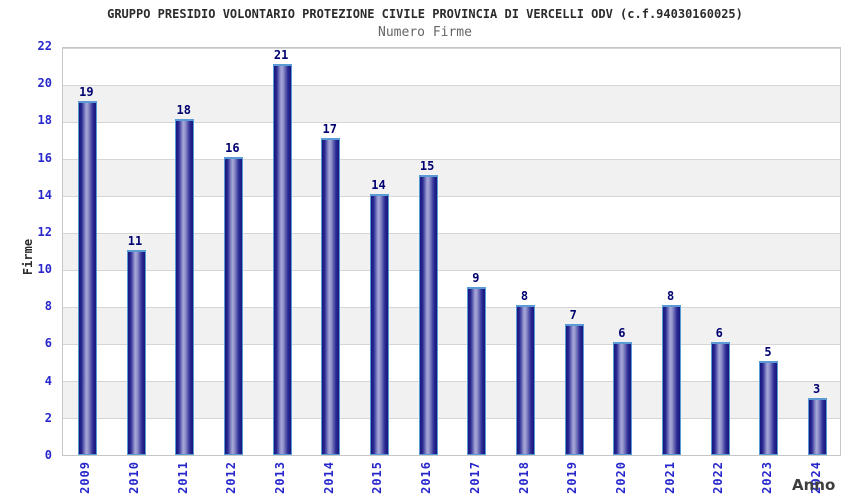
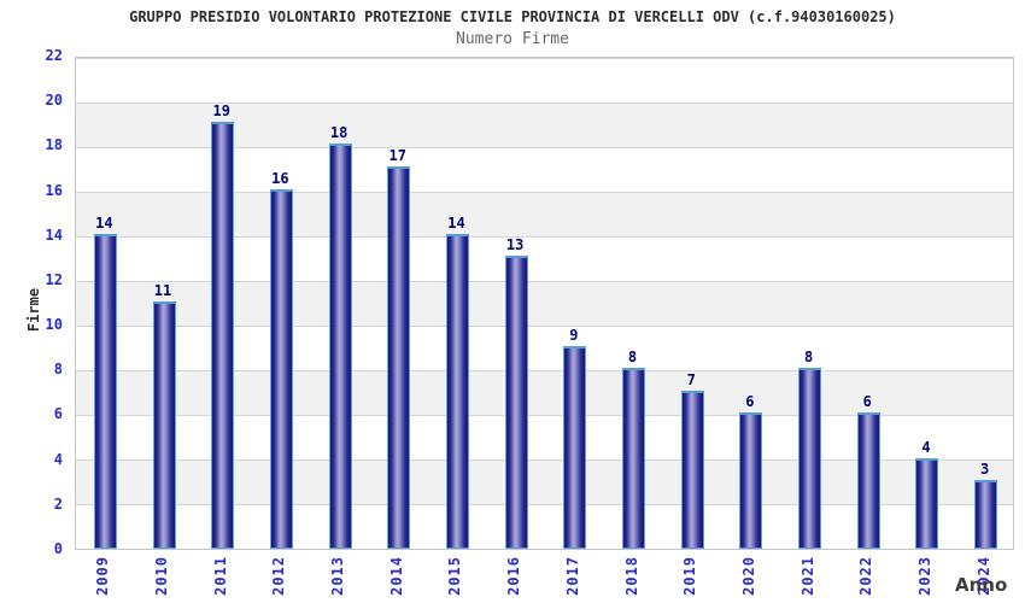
2009: 19 -> 14
2011: 18 -> 19
2013: 21 -> 18
2016: 15 -> 13
2023: 5 -> 4
